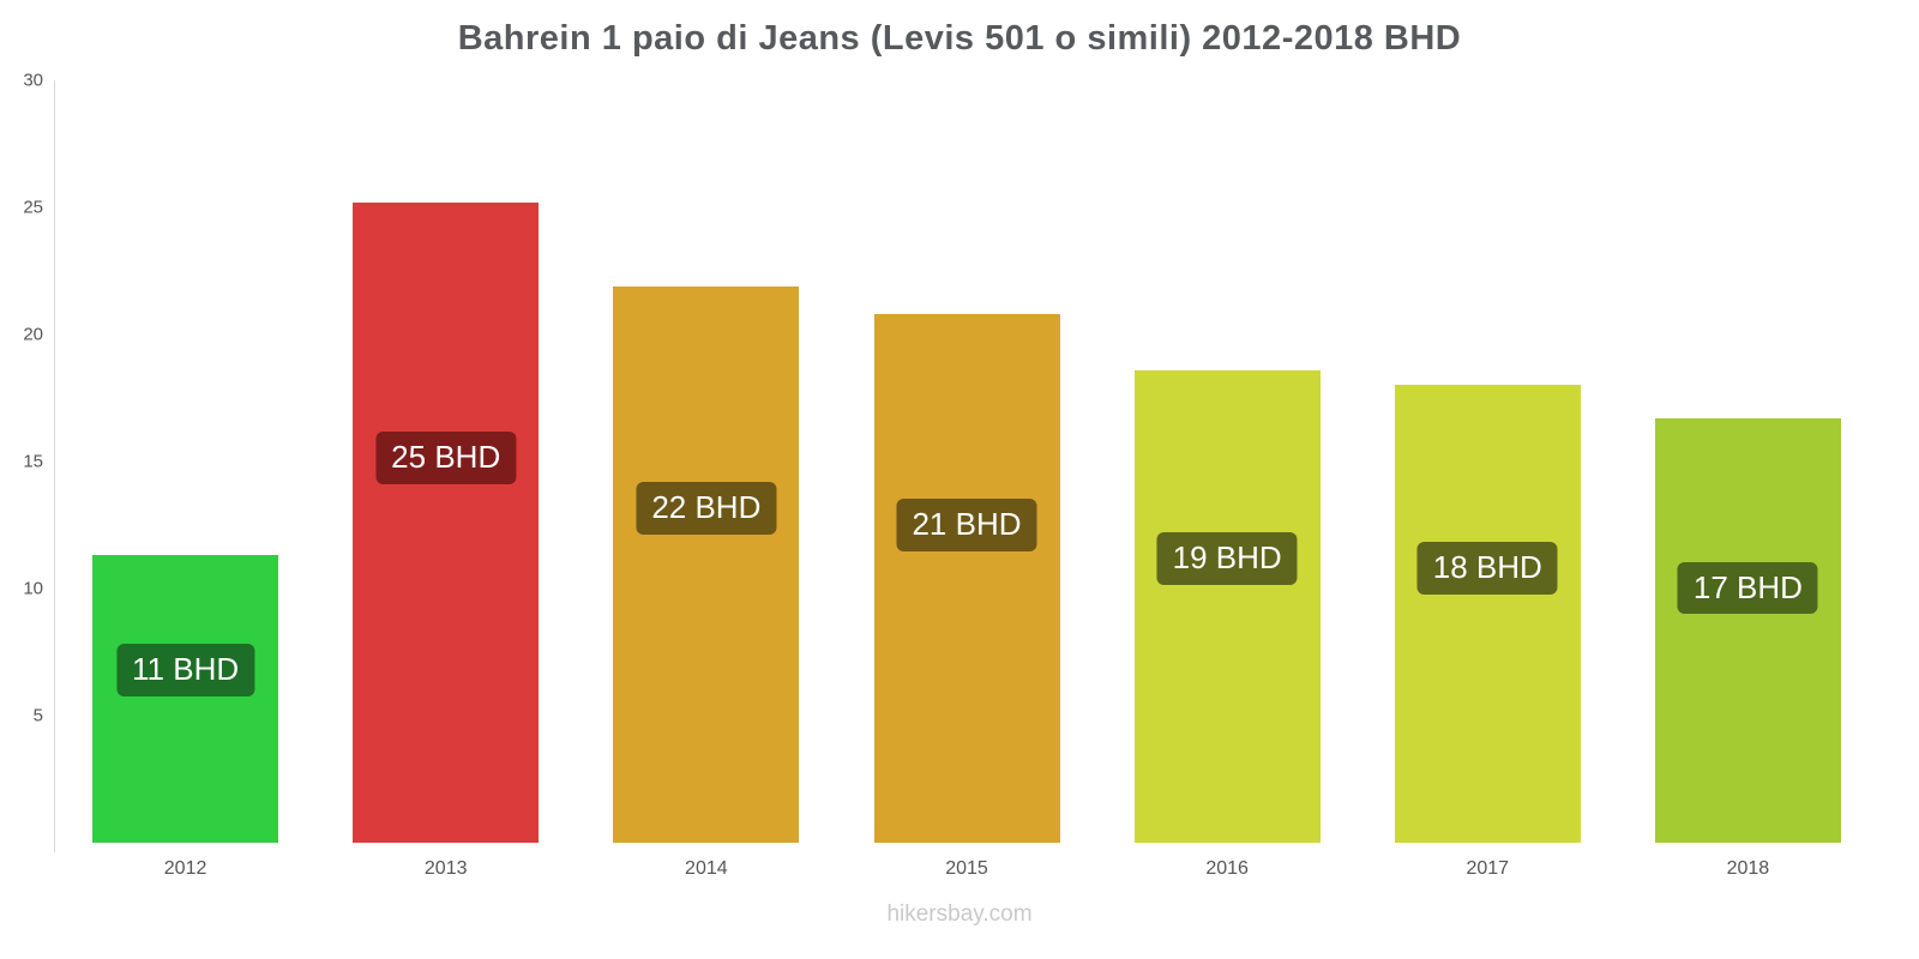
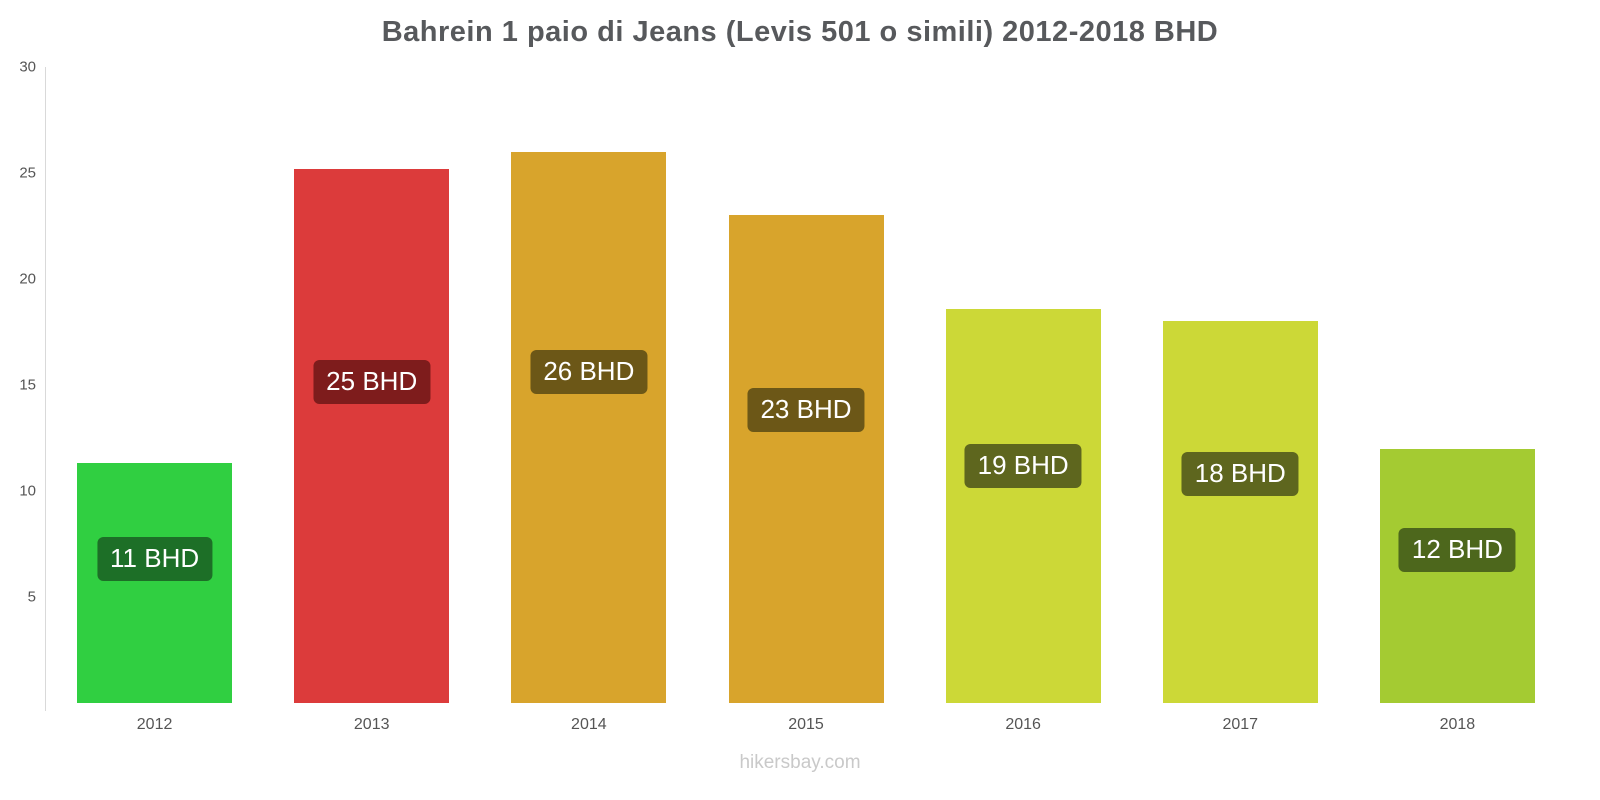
2014: 22 -> 26
2015: 21 -> 23
2018: 17 -> 12
